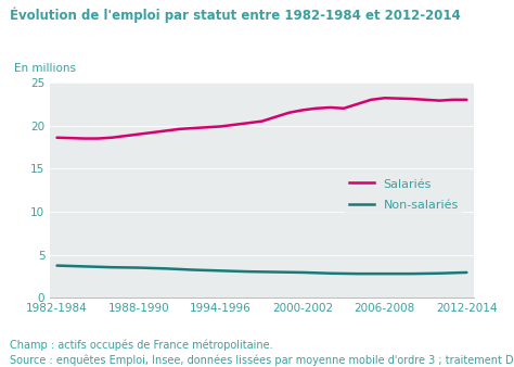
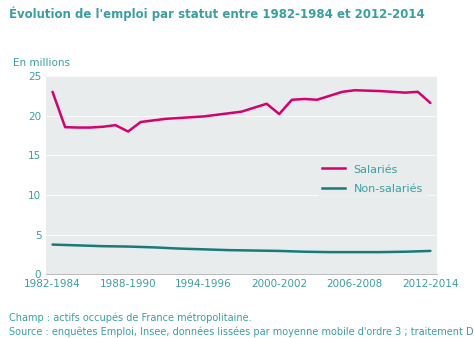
Salariés/1982-1984: 18.6 -> 23.0
Salariés/1988-1990: 19.0 -> 18.0
Salariés/2000-2002: 21.8 -> 20.2
Salariés/2012-2014: 23.0 -> 21.6
